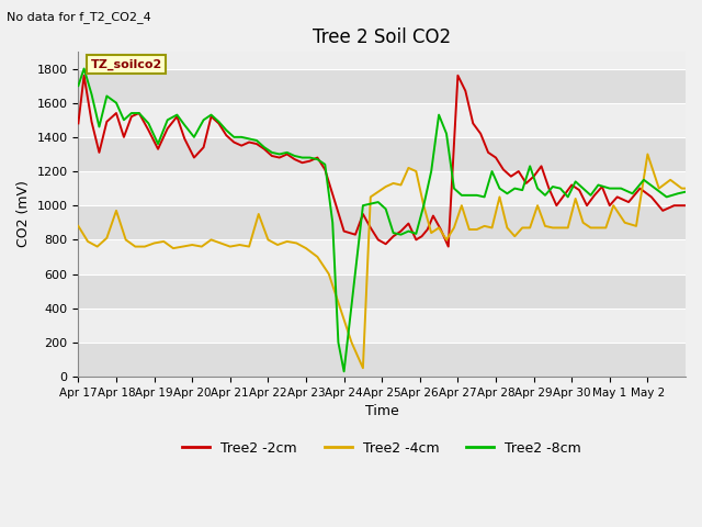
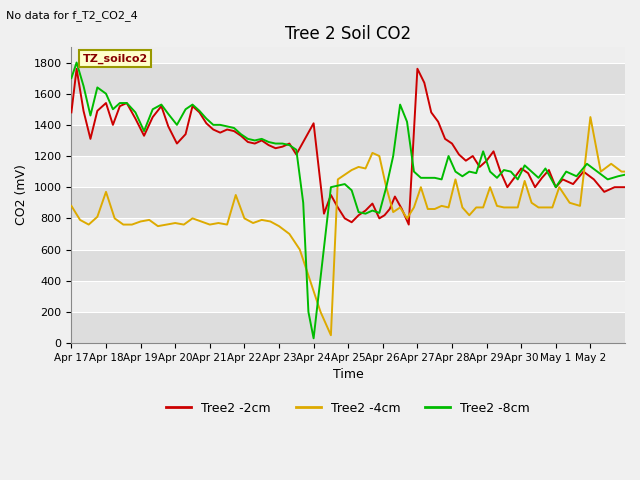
Tree2 -2cm/Apr 24: 850 -> 1410
Tree2 -8cm/May 1: 1100 -> 1000
Tree2 -4cm/May 2: 1300 -> 1450
